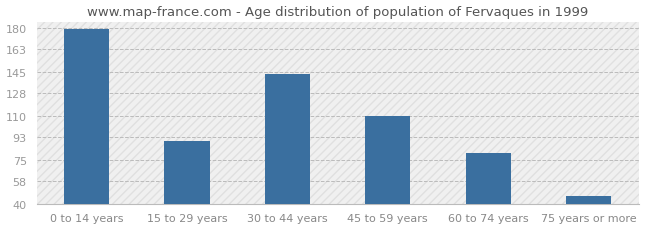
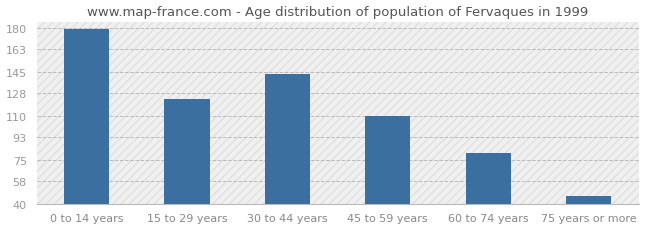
15 to 29 years: 90 -> 123
